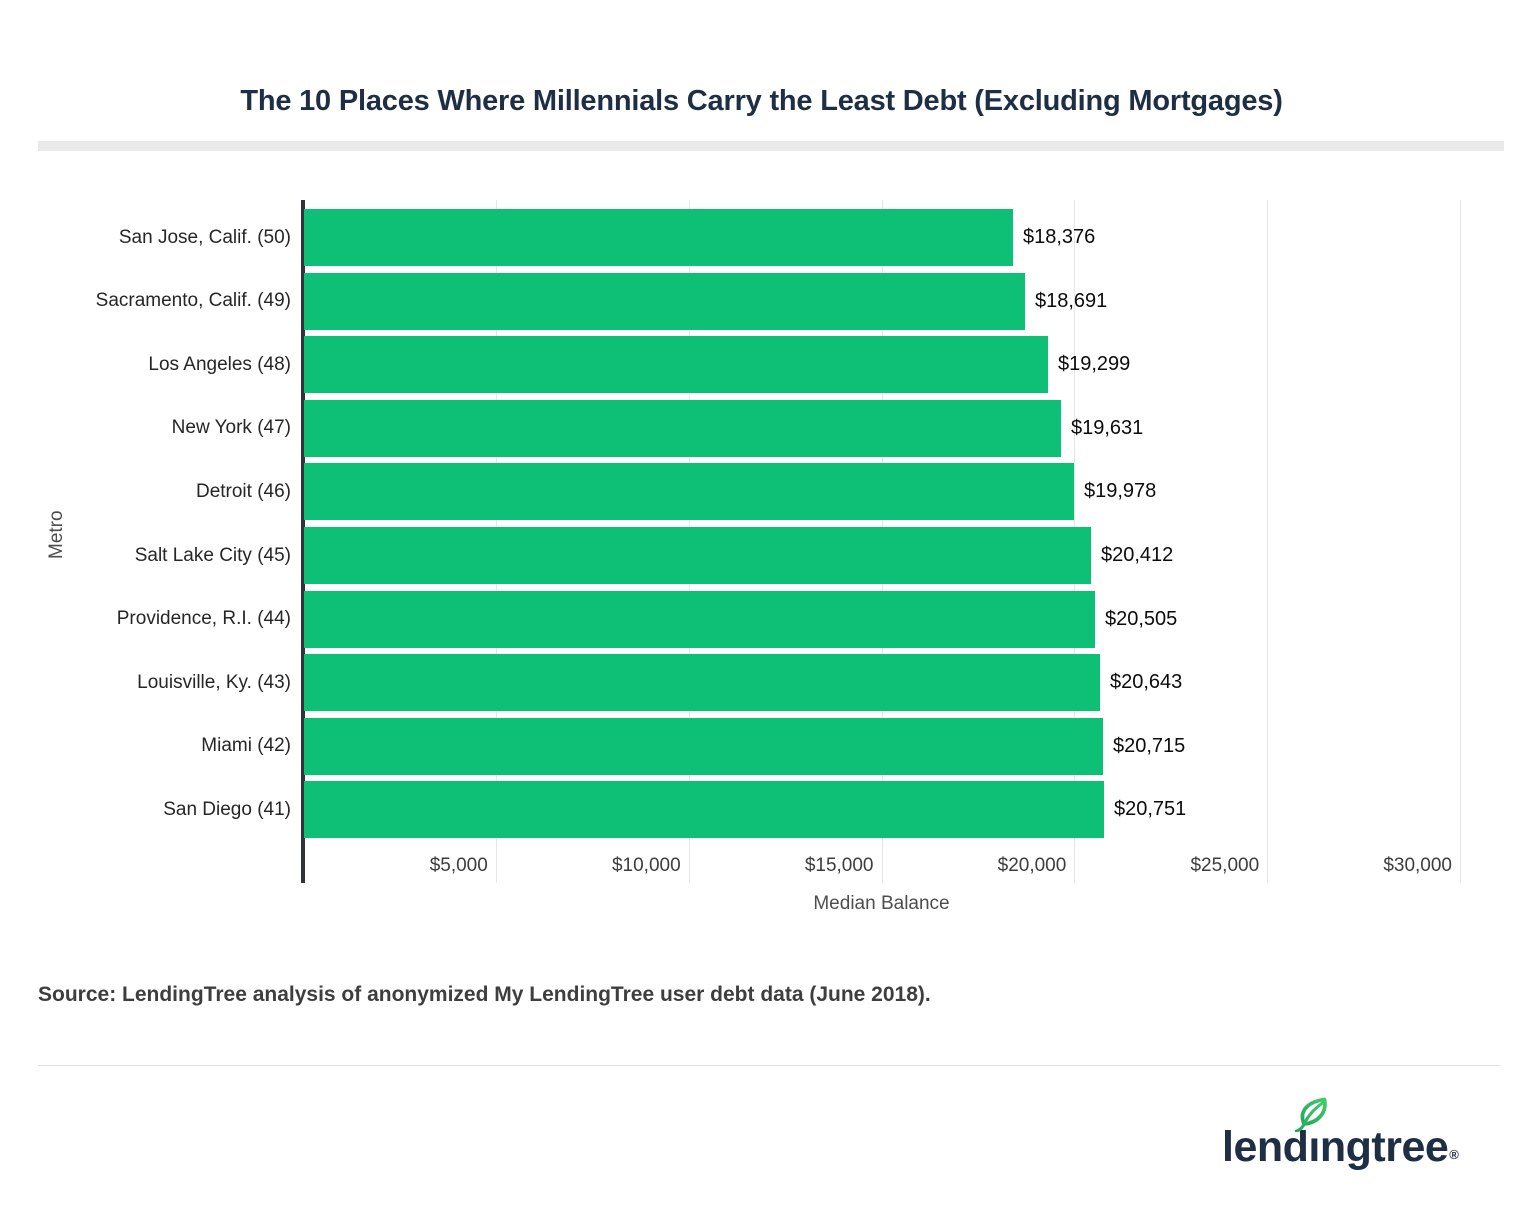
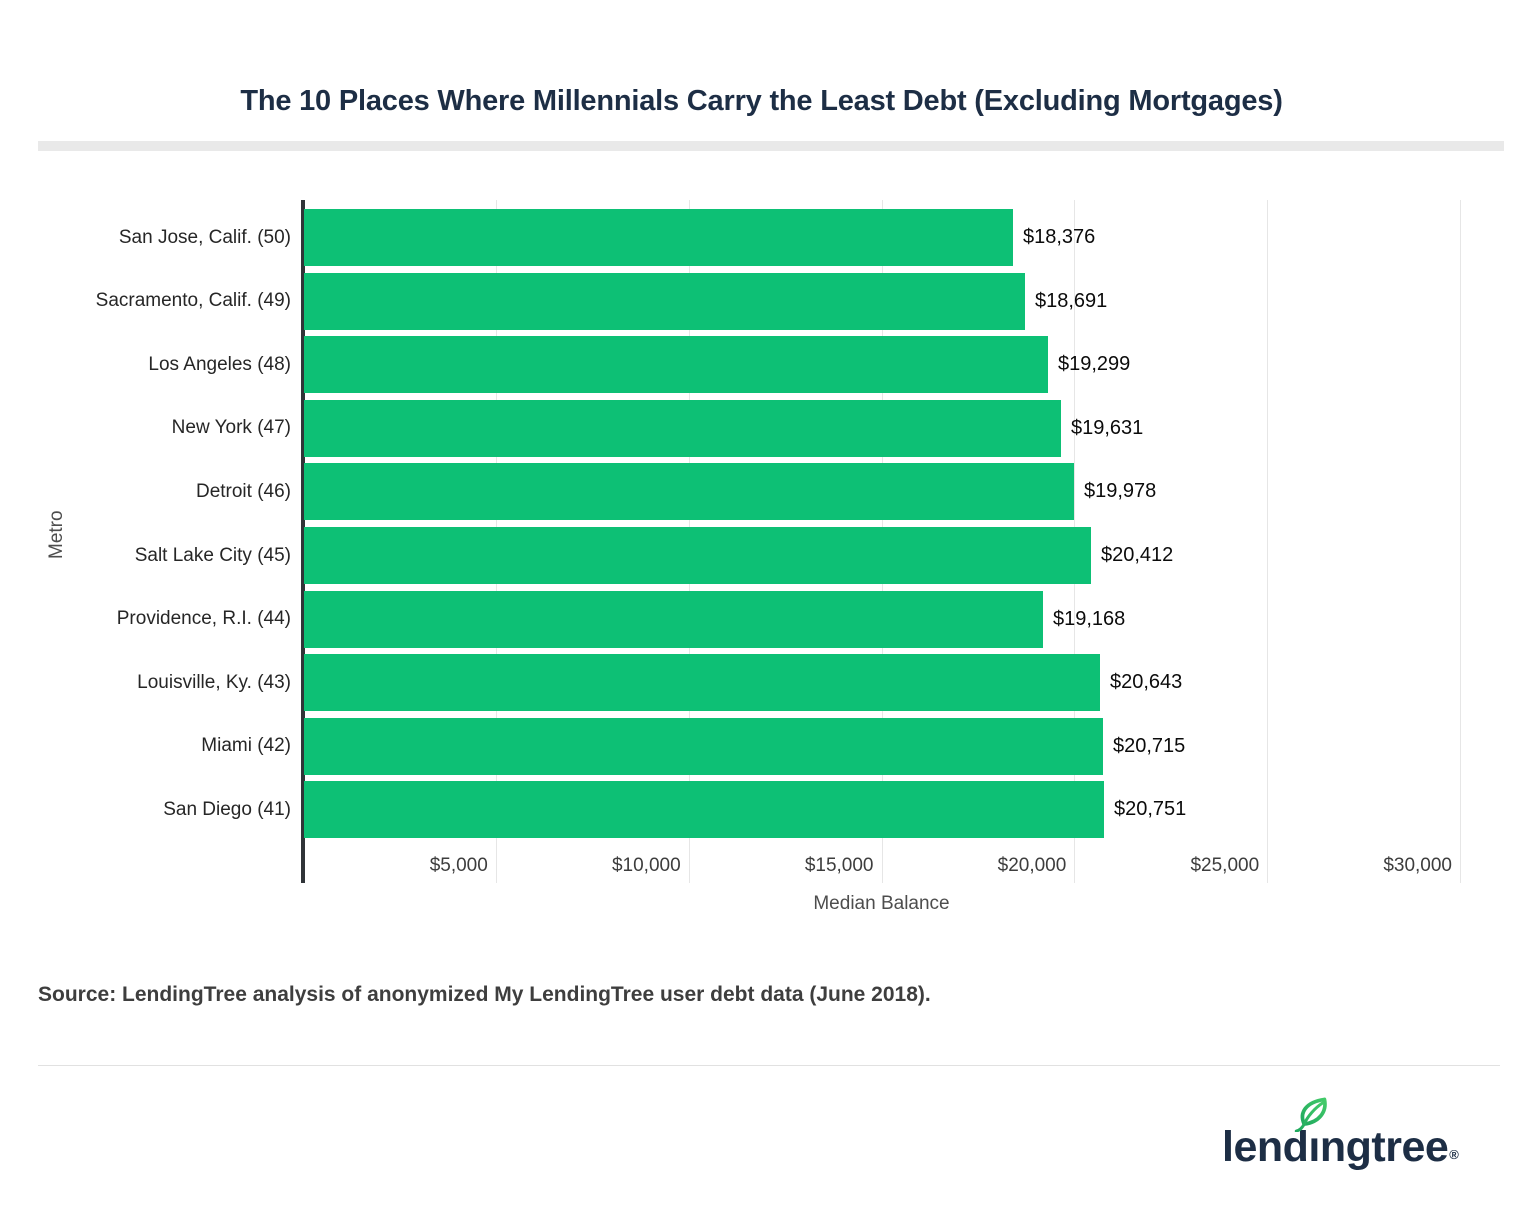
Providence, R.I. (44): $20,505 -> $19,168
